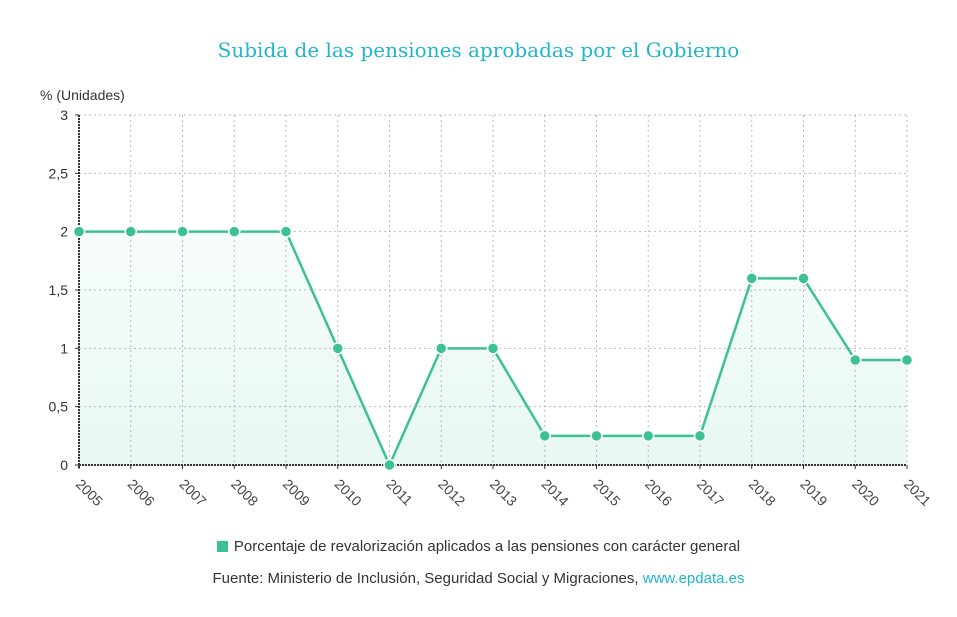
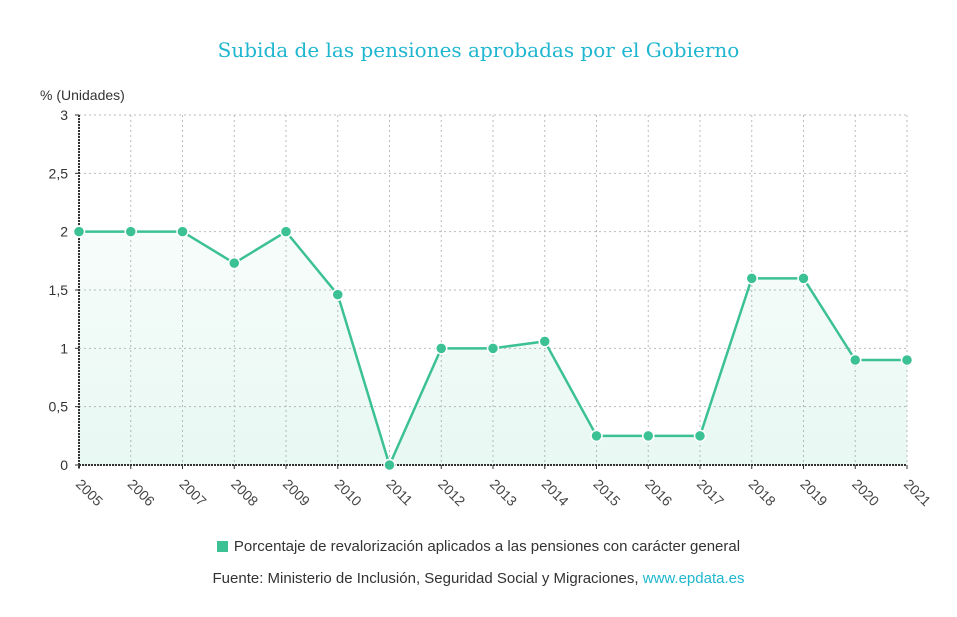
2008: 2.00 -> 1.73
2010: 1.00 -> 1.46
2014: 0.25 -> 1.06
